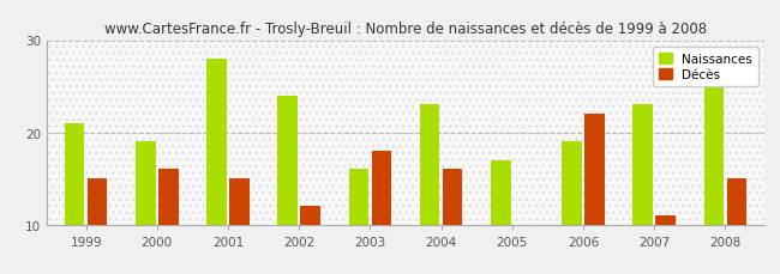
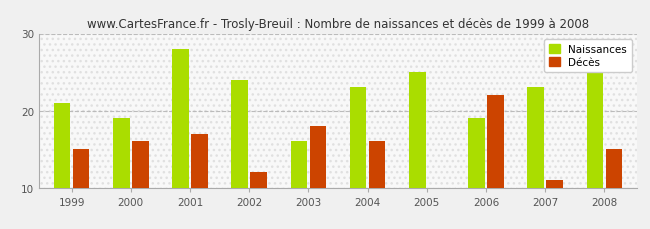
Décès/2001: 15 -> 17
Naissances/2005: 17 -> 25
